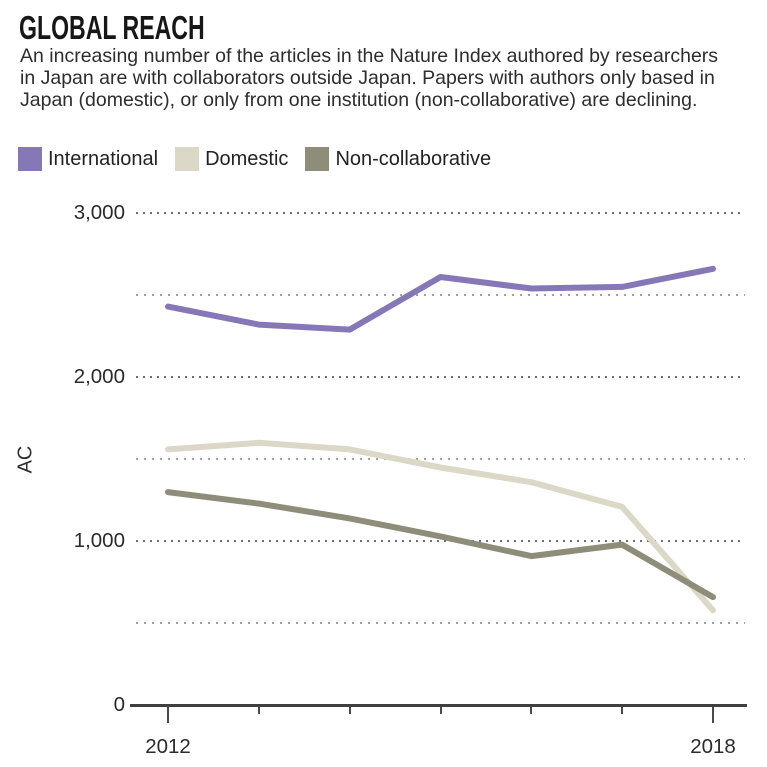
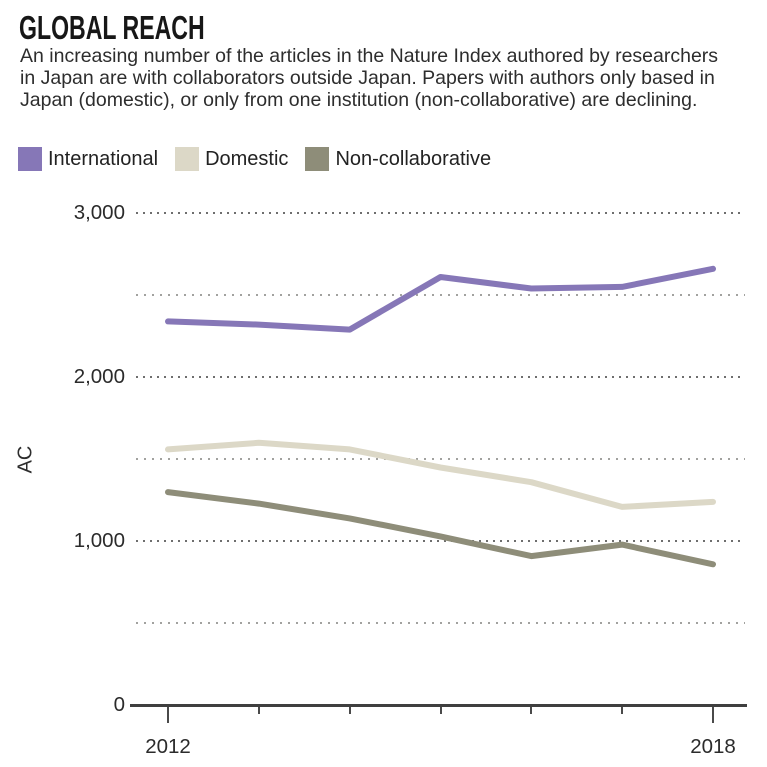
International/2012: 2430 -> 2340
Domestic/2018: 580 -> 1240
Non-collaborative/2018: 660 -> 860
